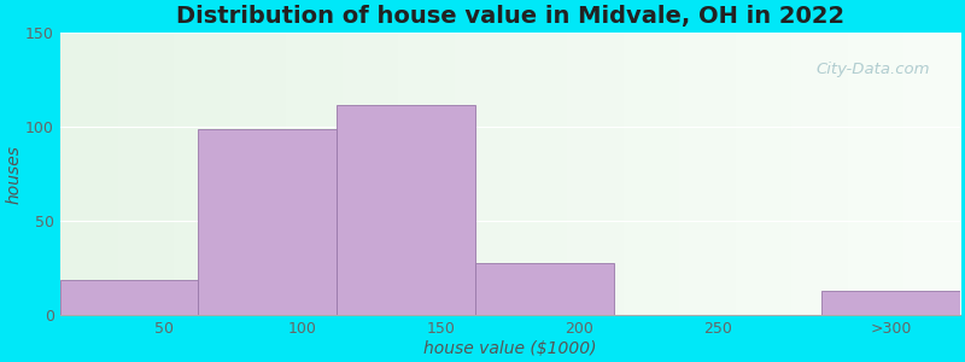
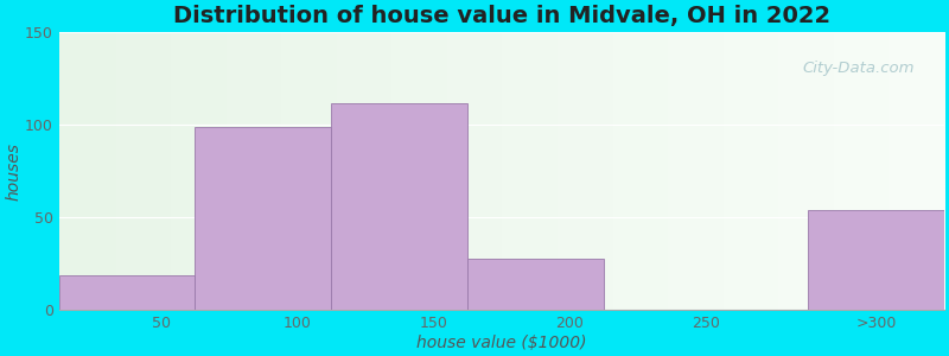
>300: 13 -> 54
